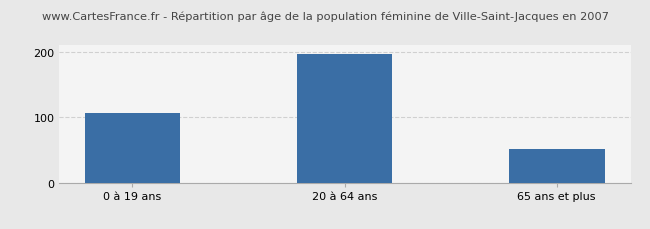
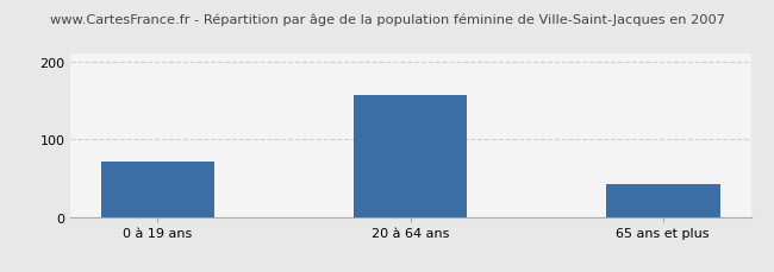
0 à 19 ans: 107 -> 72
20 à 64 ans: 196 -> 156
65 ans et plus: 52 -> 42
